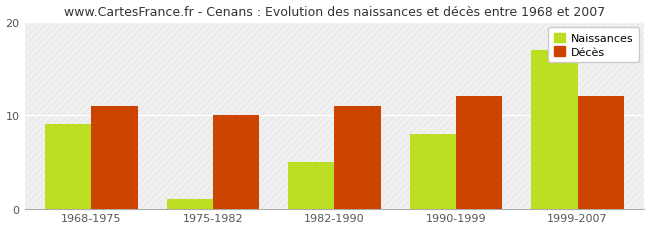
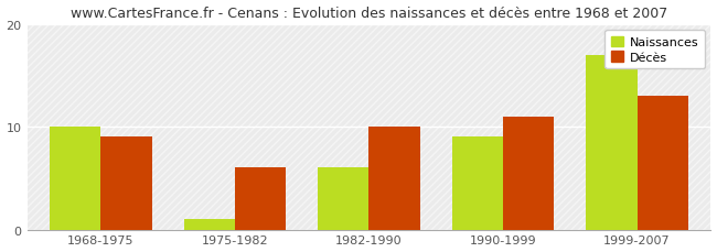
Naissances/1968-1975: 9 -> 10
Décès/1968-1975: 11 -> 9
Décès/1975-1982: 10 -> 6
Naissances/1982-1990: 5 -> 6
Décès/1982-1990: 11 -> 10
Naissances/1990-1999: 8 -> 9
Décès/1990-1999: 12 -> 11
Décès/1999-2007: 12 -> 13
